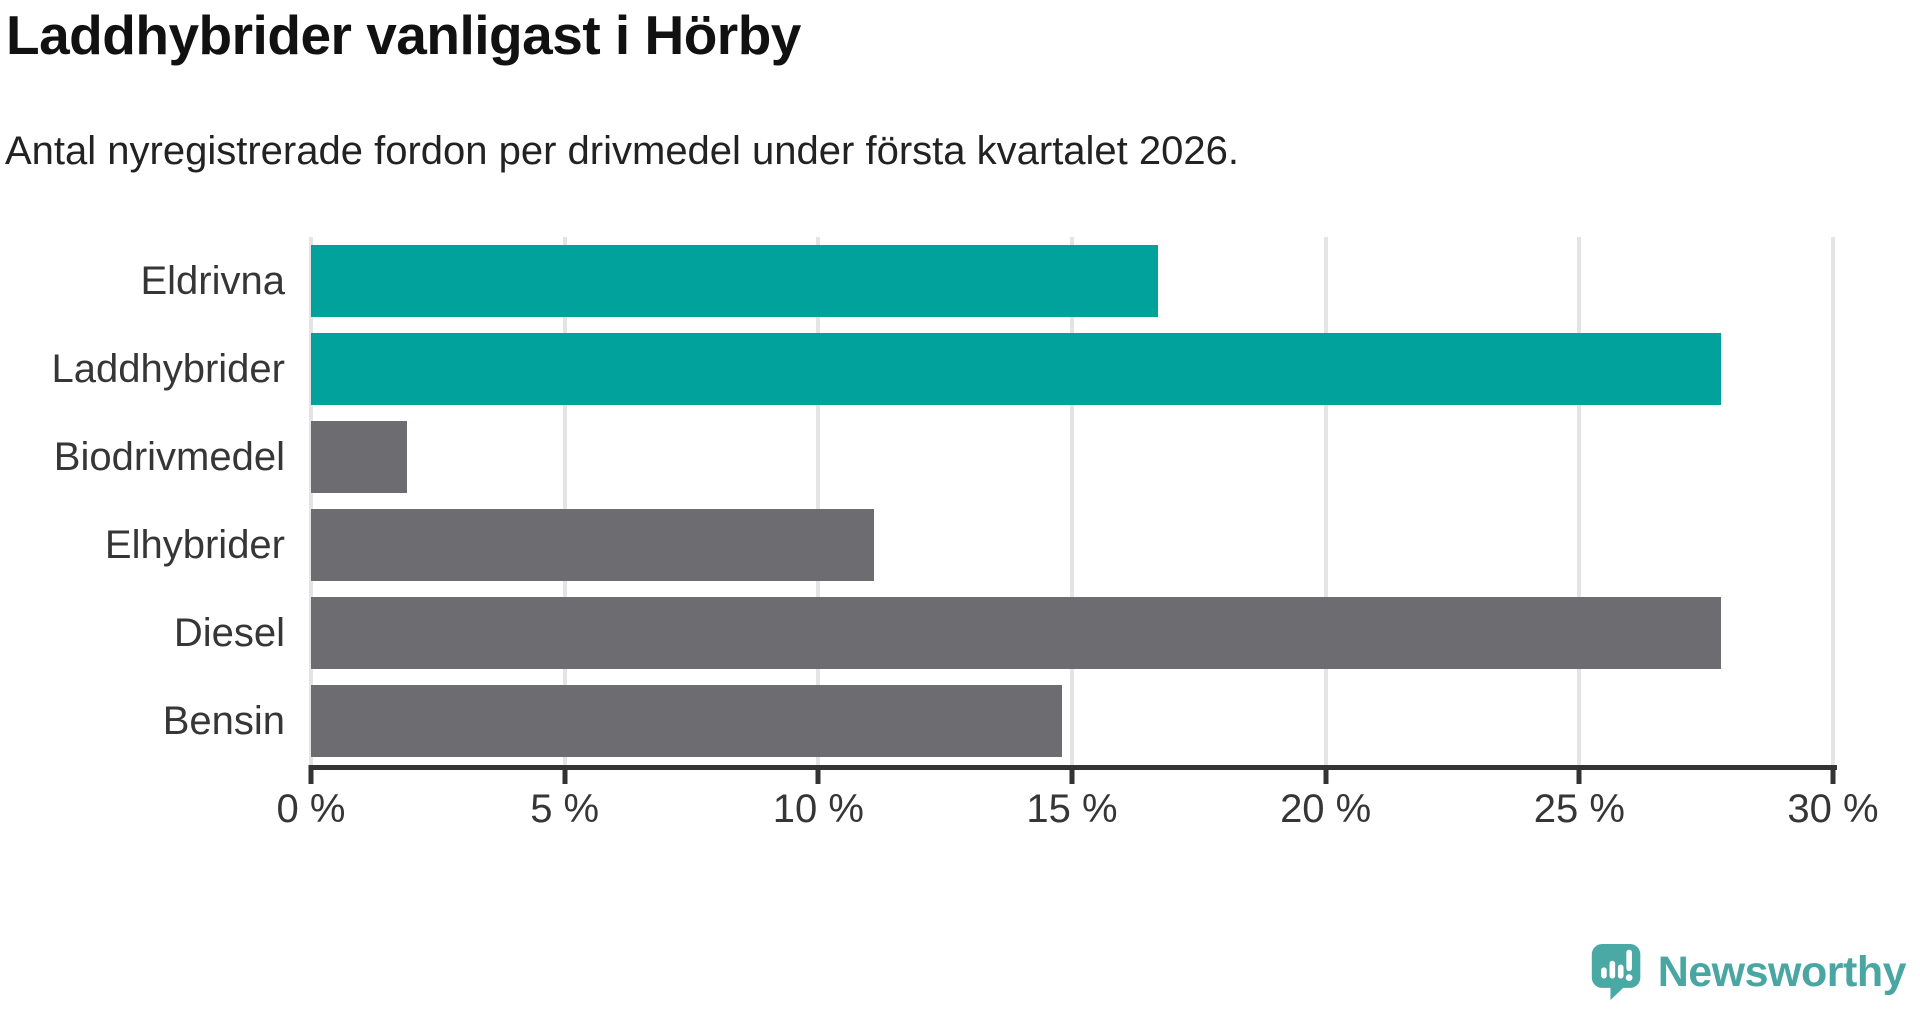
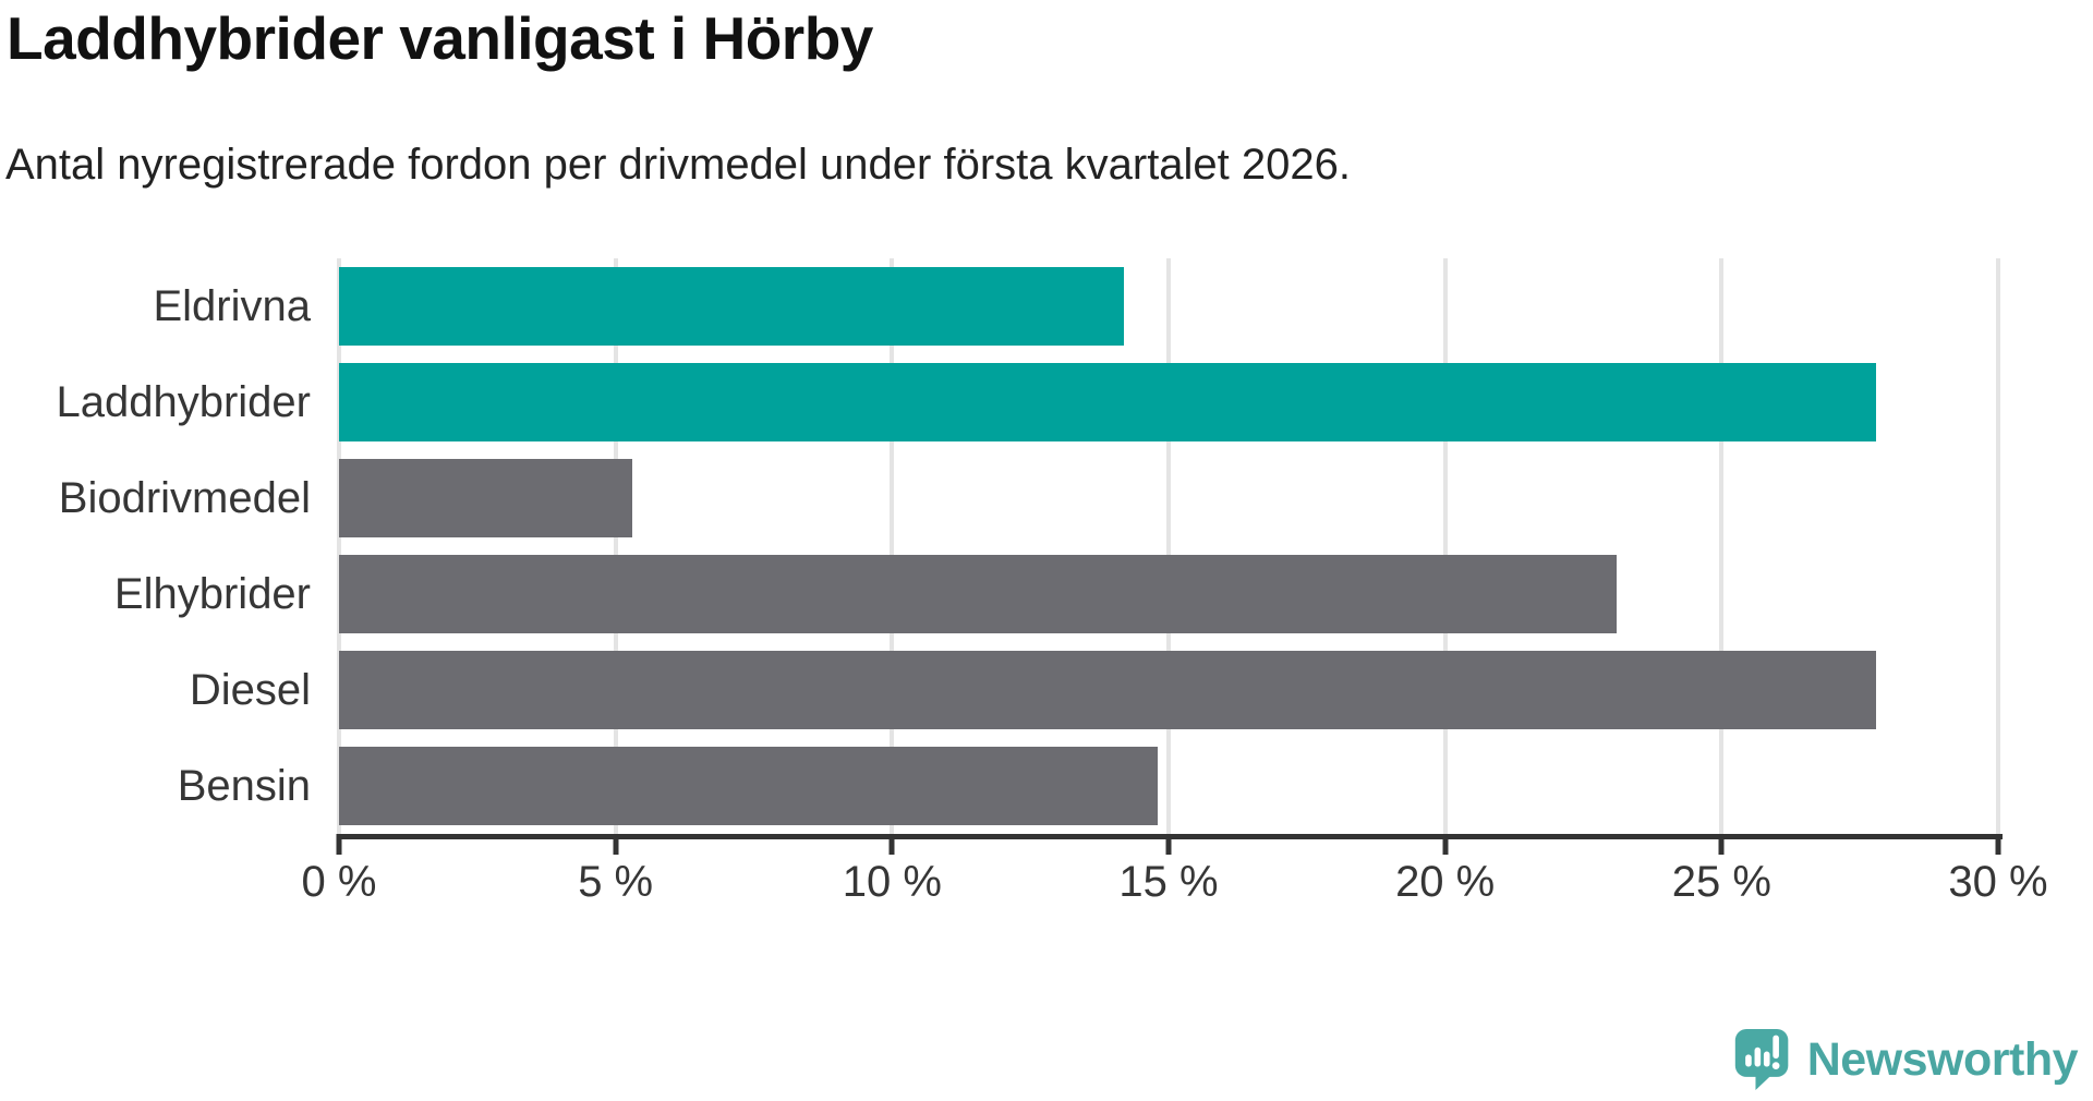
Eldrivna: 16.7% -> 14.2%
Biodrivmedel: 1.9% -> 5.3%
Elhybrider: 11.1% -> 23.1%
